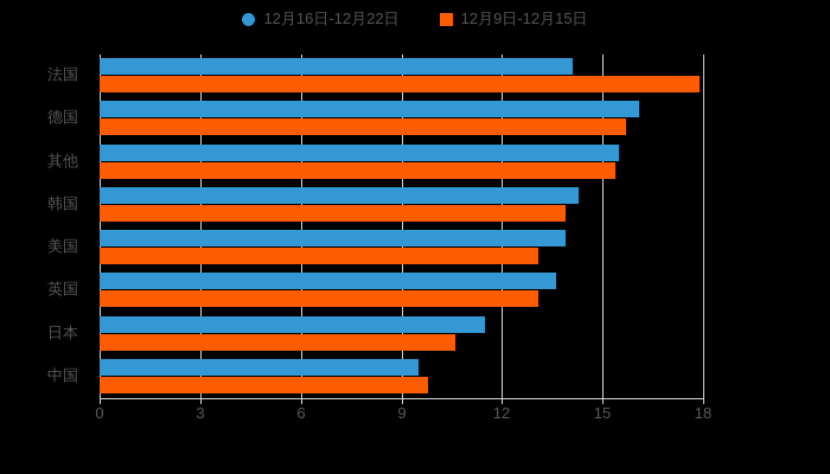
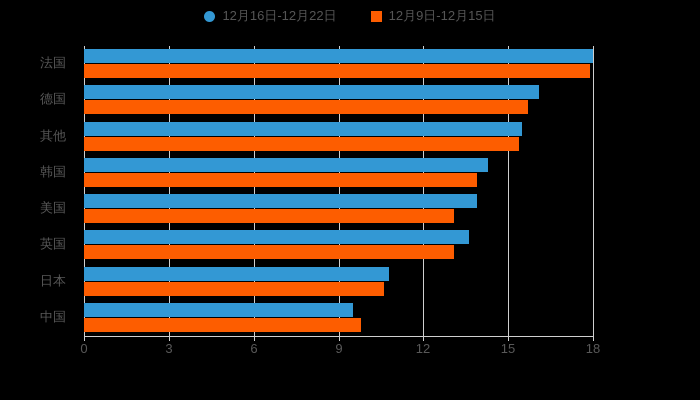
12月16日-12月22日/法国: 14.1 -> 18.0
12月16日-12月22日/日本: 11.5 -> 10.8
